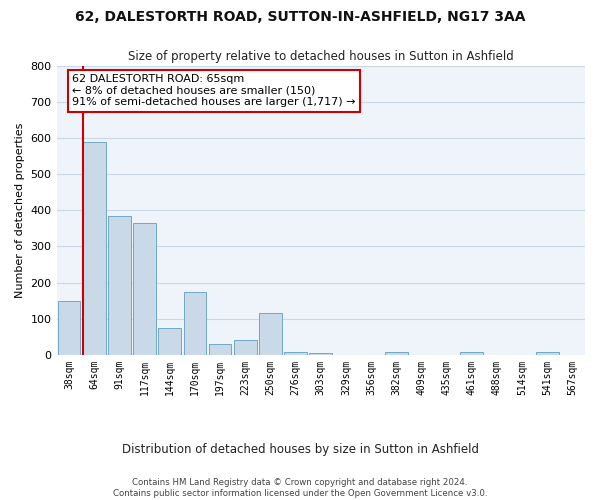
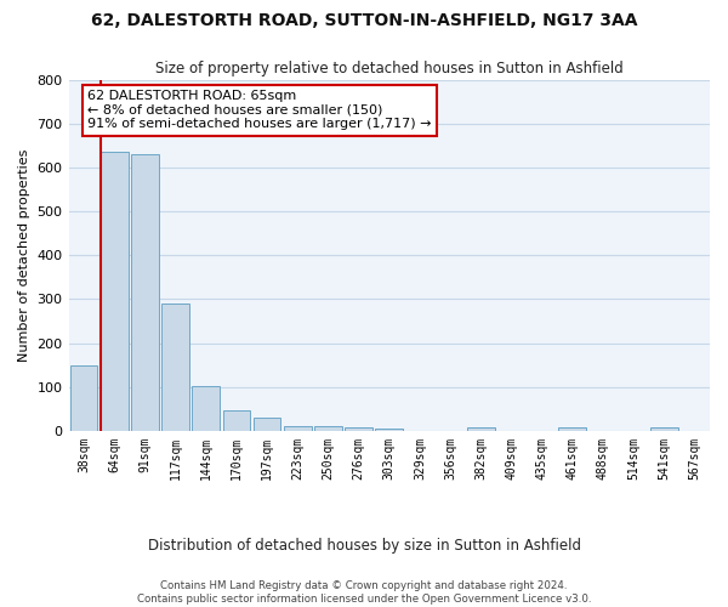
64sqm: 590 -> 635
91sqm: 385 -> 630
117sqm: 365 -> 290
144sqm: 75 -> 103
170sqm: 175 -> 47
223sqm: 40 -> 12
250sqm: 115 -> 12
